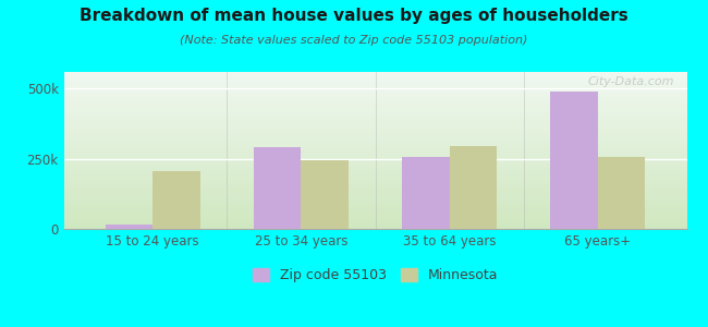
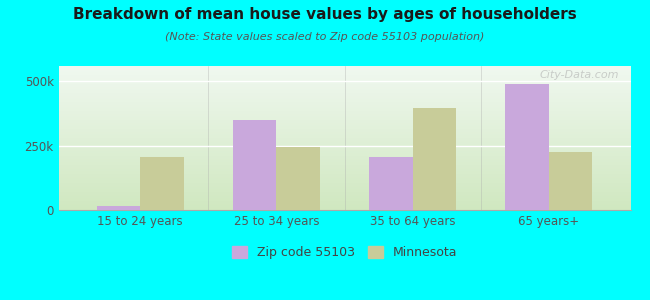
Zip code 55103/25 to 34 years: 290k -> 350k
Zip code 55103/35 to 64 years: 255k -> 205k
Minnesota/35 to 64 years: 295k -> 395k
Minnesota/65 years+: 255k -> 225k
